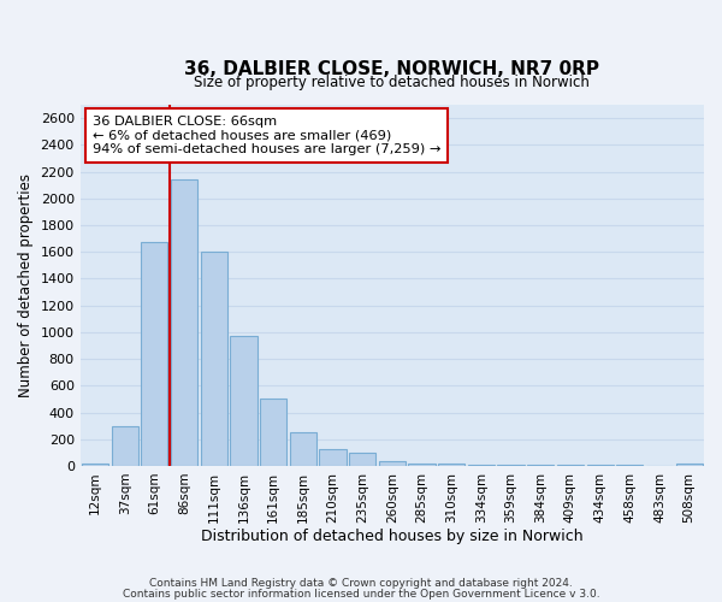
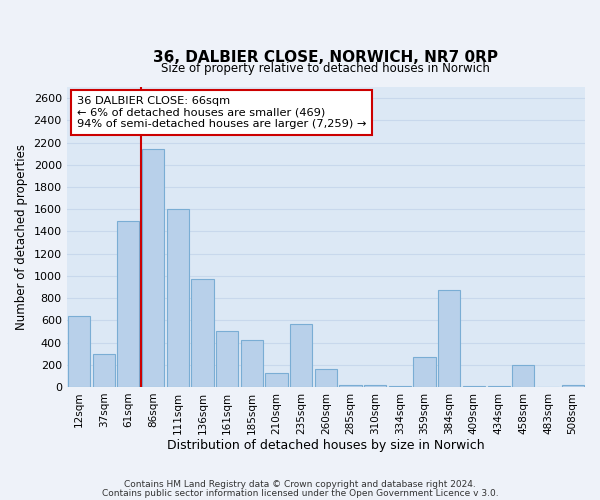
12sqm: 20 -> 640
61sqm: 1670 -> 1490
185sqm: 260 -> 420
235sqm: 100 -> 570
260sqm: 40 -> 160
359sqm: 10 -> 270
384sqm: 0 -> 870
458sqm: 0 -> 200
